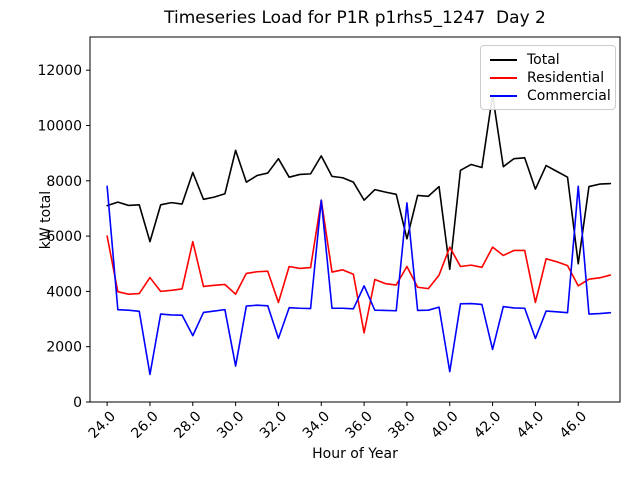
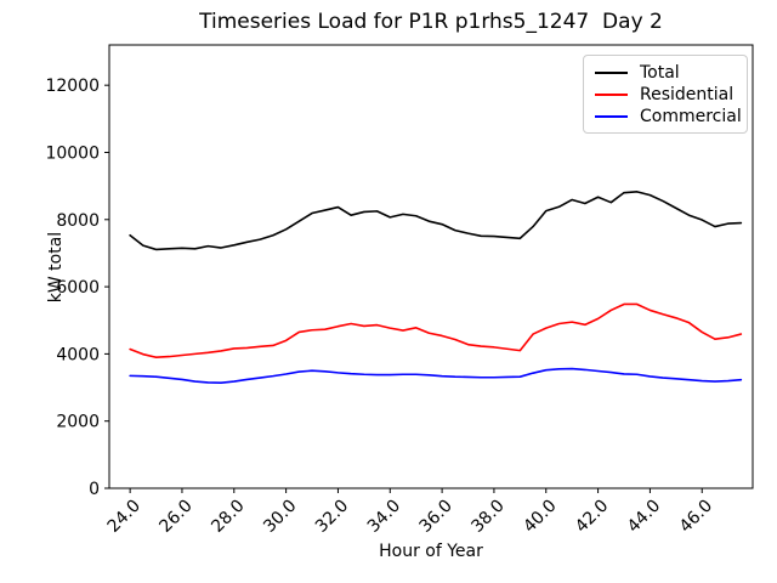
Total/24.0: 7100 -> 7500
Residential/24.0: 6000 -> 4100
Commercial/24.0: 7800 -> 3400
Total/26.0: 5800 -> 7200
Residential/26.0: 4500 -> 4000
Commercial/26.0: 1000 -> 3200
Total/28.0: 8300 -> 7200
Residential/28.0: 5800 -> 4200
Commercial/28.0: 2400 -> 3200
Total/30.0: 9100 -> 7700
Residential/30.0: 3900 -> 4400
Commercial/30.0: 1300 -> 3400
Total/32.0: 8800 -> 8400
Residential/32.0: 3600 -> 4800
Commercial/32.0: 2300 -> 3400
Total/34.0: 8900 -> 8100
Residential/34.0: 7300 -> 4800
Commercial/34.0: 7300 -> 3400
Total/36.0: 7300 -> 7900
Residential/36.0: 2500 -> 4500
Commercial/36.0: 4200 -> 3300
Total/38.0: 5900 -> 7500
Residential/38.0: 4900 -> 4200
Commercial/38.0: 7200 -> 3300
Total/40.0: 4800 -> 8300
Residential/40.0: 5600 -> 4800
Commercial/40.0: 1100 -> 3500
Total/42.0: 11100 -> 8700
Residential/42.0: 5600 -> 5000
Commercial/42.0: 1900 -> 3500
Total/44.0: 7700 -> 8700
Residential/44.0: 3600 -> 5300
Commercial/44.0: 2300 -> 3300
Total/46.0: 5000 -> 8000
Residential/46.0: 4200 -> 4600
Commercial/46.0: 7800 -> 3200
